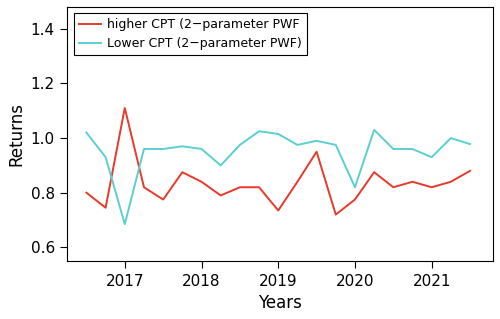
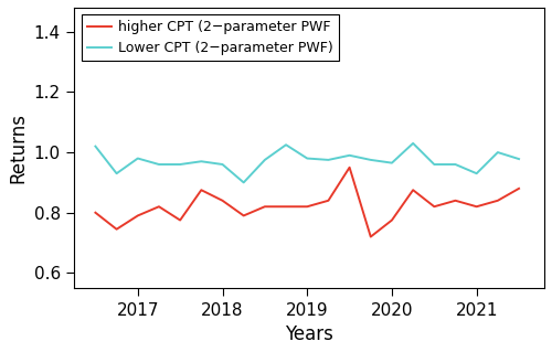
higher CPT (2−parameter PWF/2017: 1.110 -> 0.790
Lower CPT (2−parameter PWF)/2017: 0.685 -> 0.980
higher CPT (2−parameter PWF/2019: 0.735 -> 0.820
Lower CPT (2−parameter PWF)/2019: 1.015 -> 0.980
Lower CPT (2−parameter PWF)/2020: 0.820 -> 0.965
